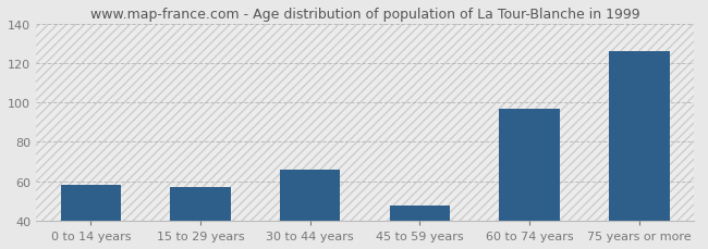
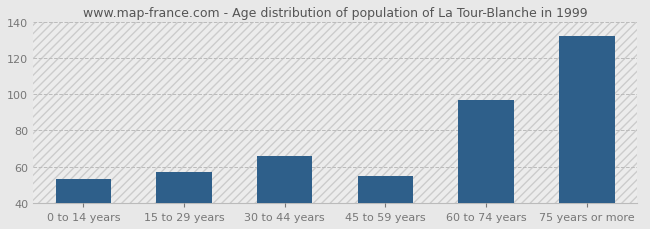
0 to 14 years: 58 -> 53
45 to 59 years: 48 -> 55
75 years or more: 126 -> 132
